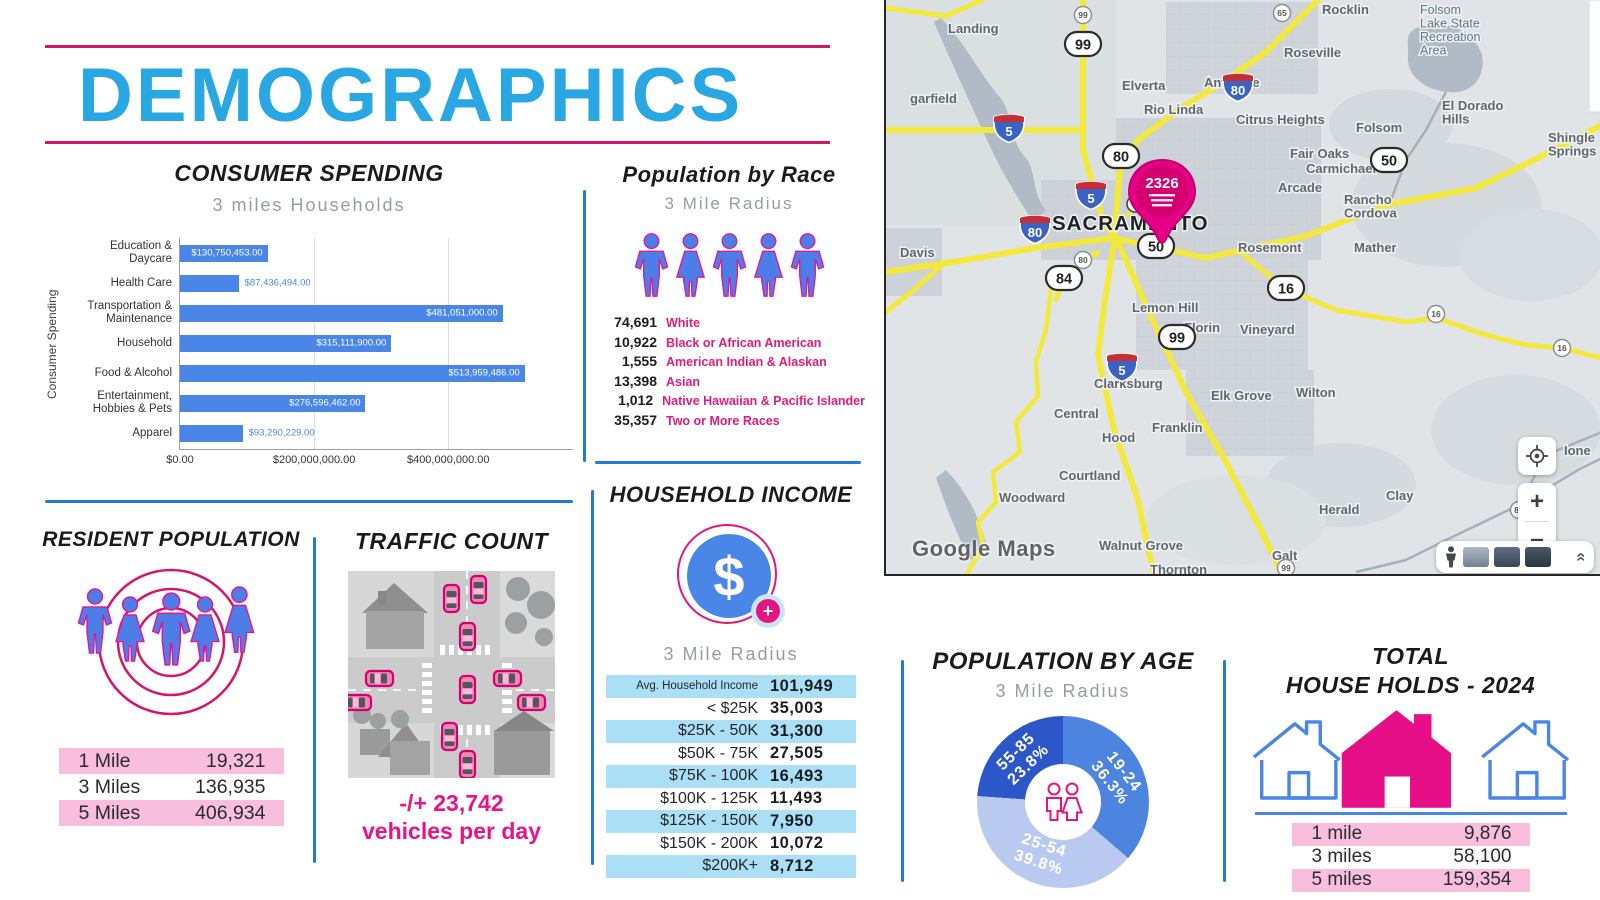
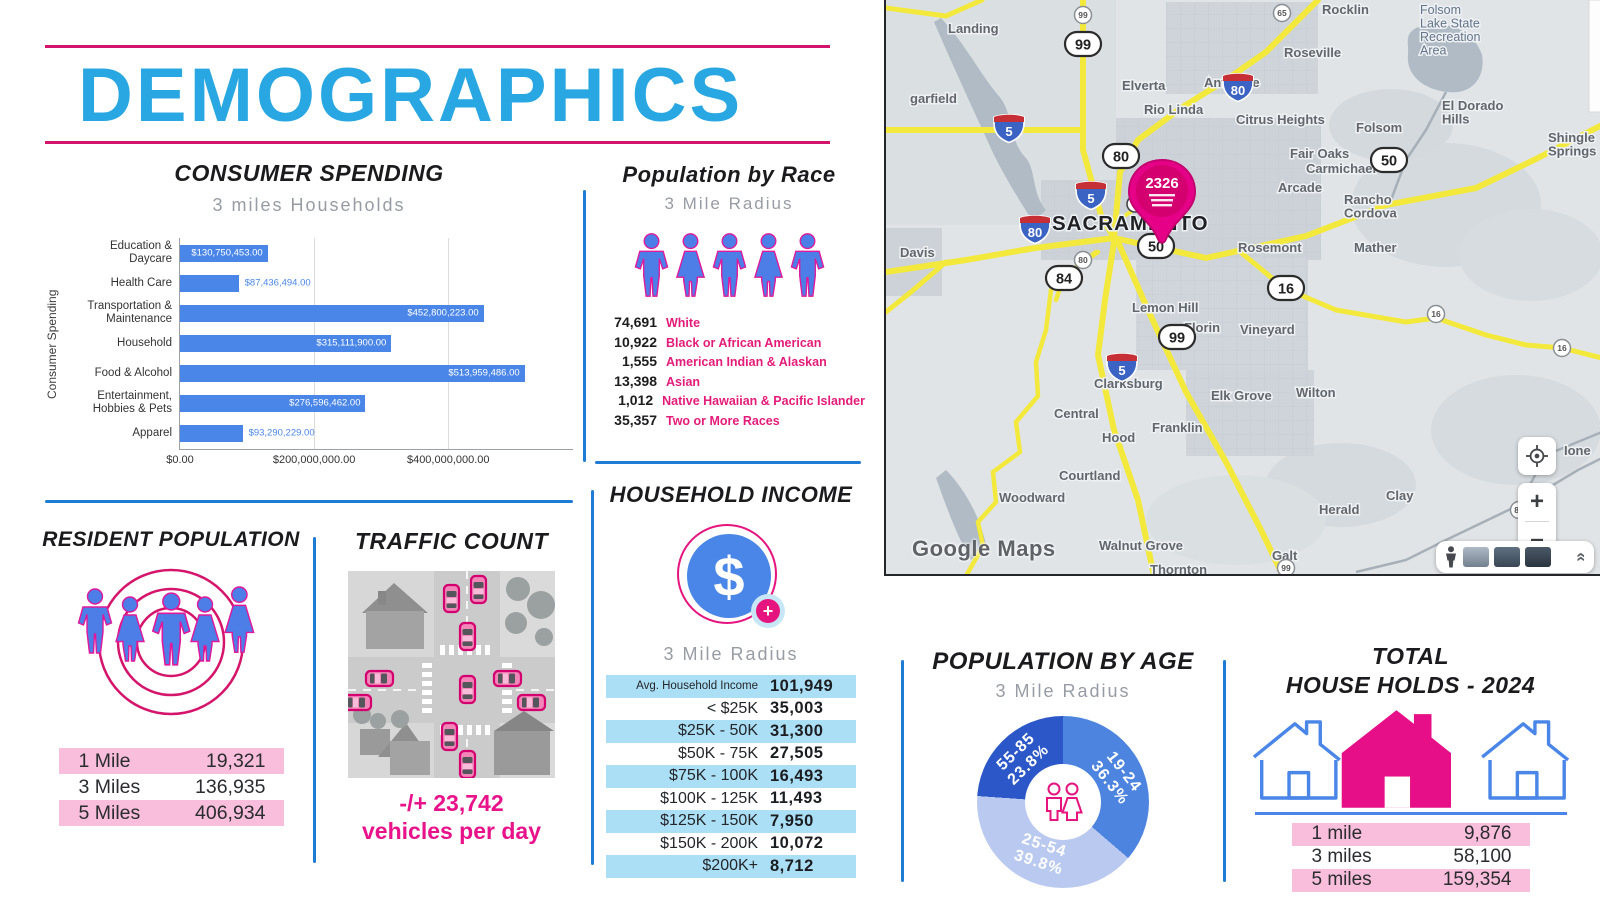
CONSUMER SPENDING/Transportation & Maintenance: $481,051,000.00 -> $452,800,223.00
